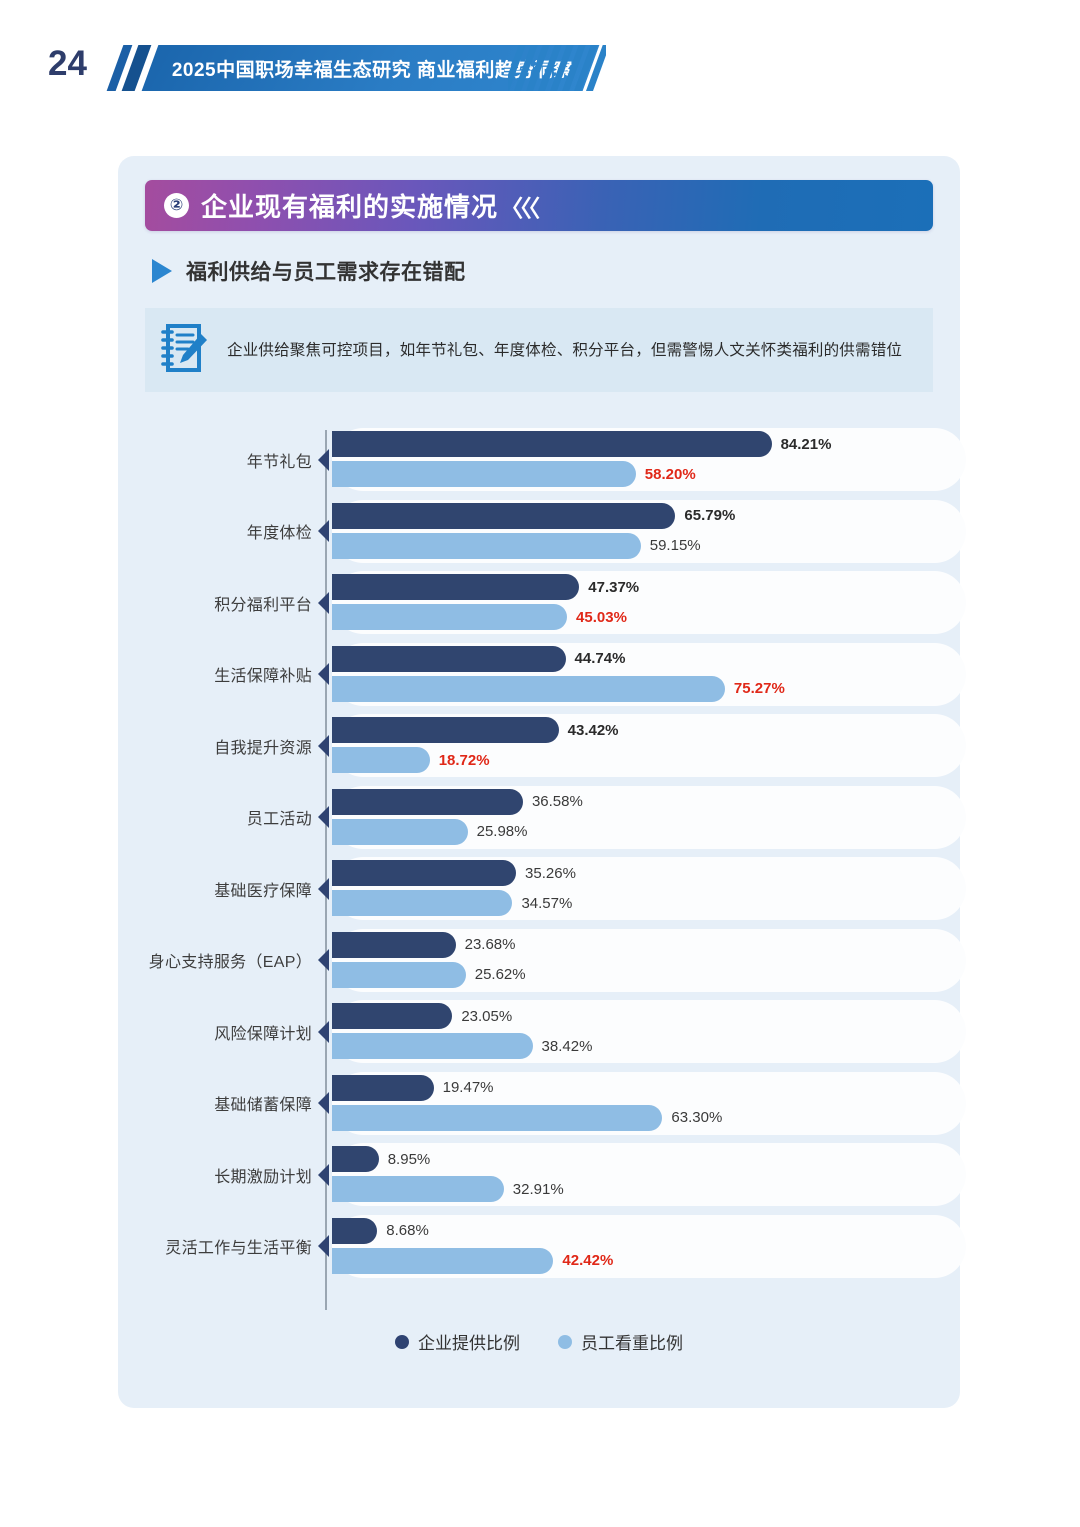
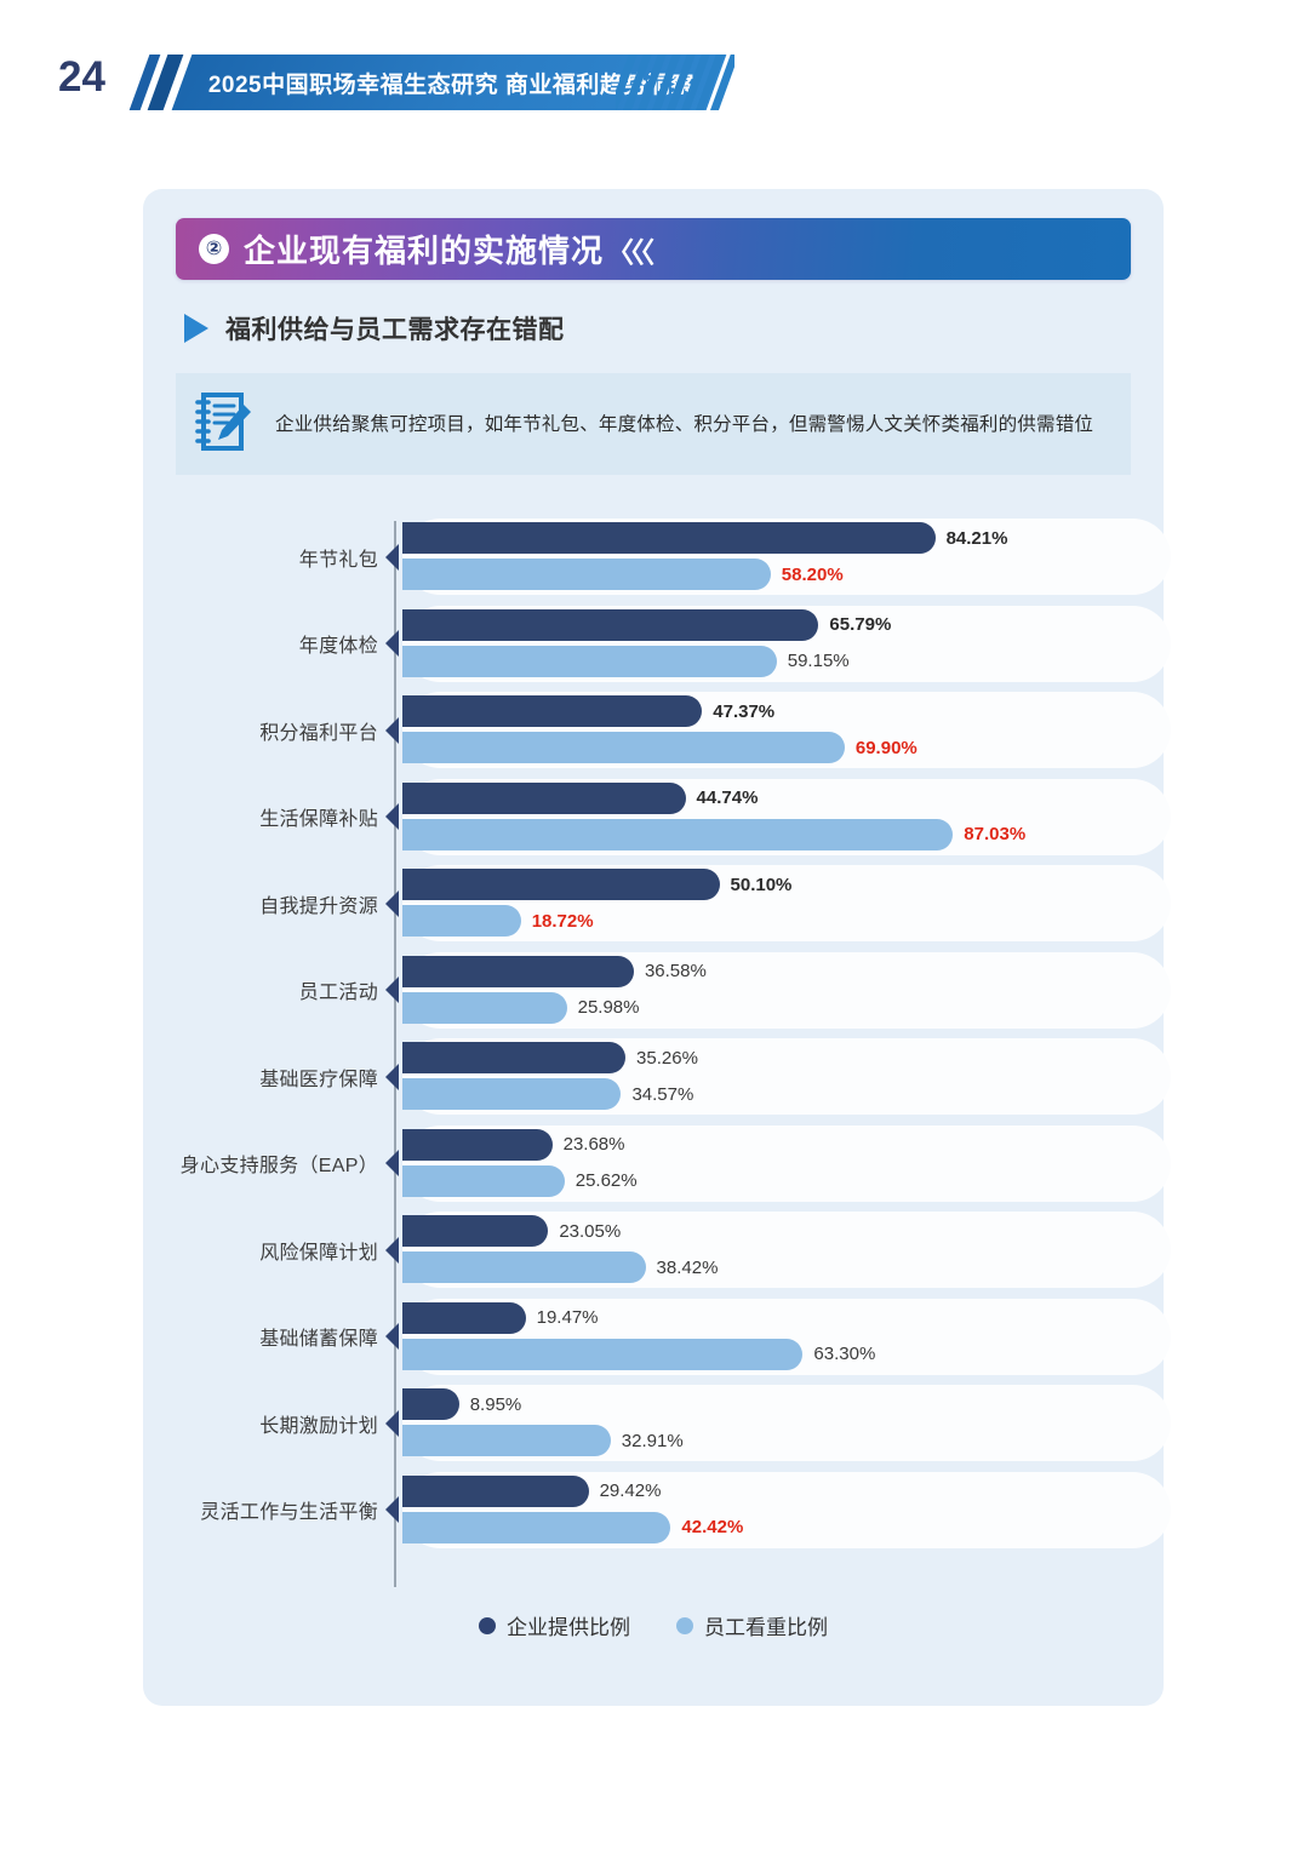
员工看重比例/积分福利平台: 45.03% -> 69.90%
员工看重比例/生活保障补贴: 75.27% -> 87.03%
企业提供比例/自我提升资源: 43.42% -> 50.10%
企业提供比例/灵活工作与生活平衡: 8.68% -> 29.42%
